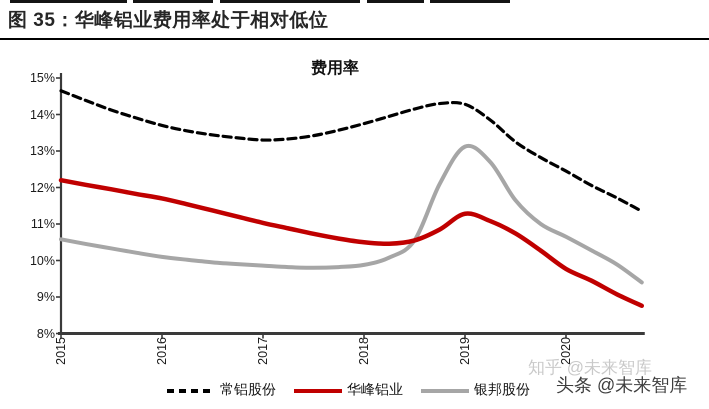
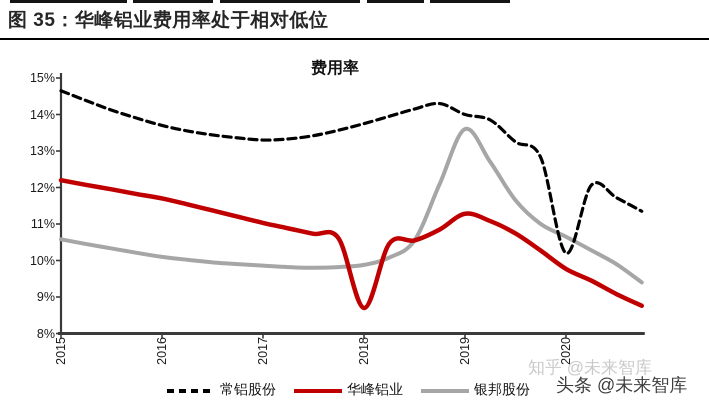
华峰铝业/2018: 10.5% -> 8.7%
常铝股份/2019: 14.3% -> 14.0%
银邦股份/2019: 13.1% -> 13.6%
常铝股份/2020: 12.4% -> 10.2%
